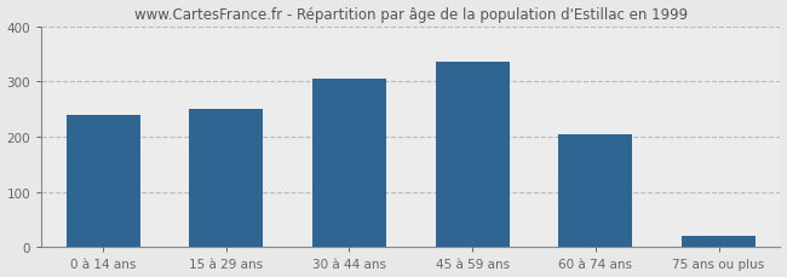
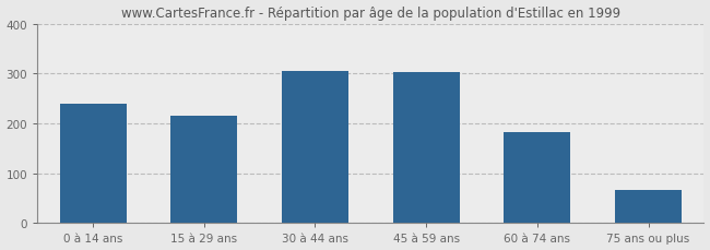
15 à 29 ans: 250 -> 215
45 à 59 ans: 335 -> 302
60 à 74 ans: 205 -> 182
75 ans ou plus: 20 -> 67
